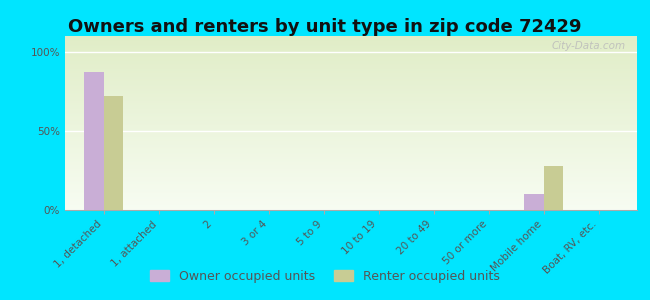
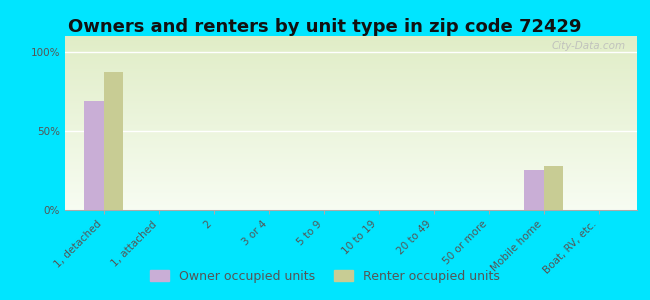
Owner occupied units/1, detached: 87% -> 69%
Renter occupied units/1, detached: 72% -> 87%
Owner occupied units/Mobile home: 10% -> 25%
